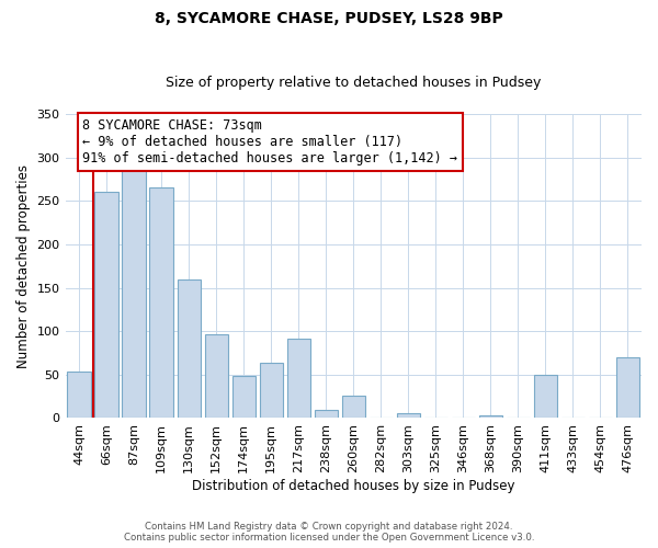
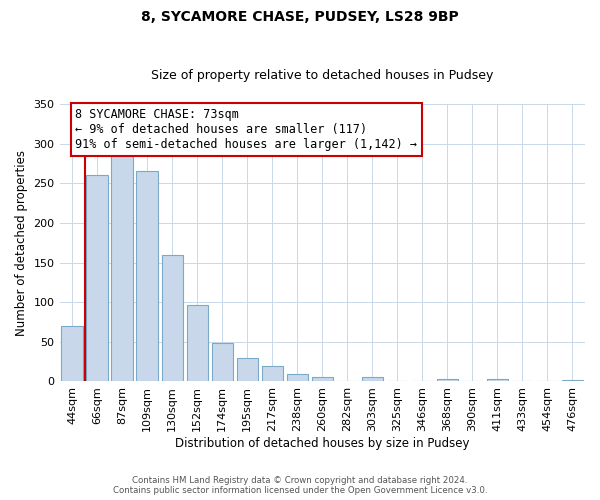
44sqm: 54 -> 70
195sqm: 64 -> 29
217sqm: 92 -> 19
260sqm: 26 -> 6
411sqm: 50 -> 3
476sqm: 70 -> 2
